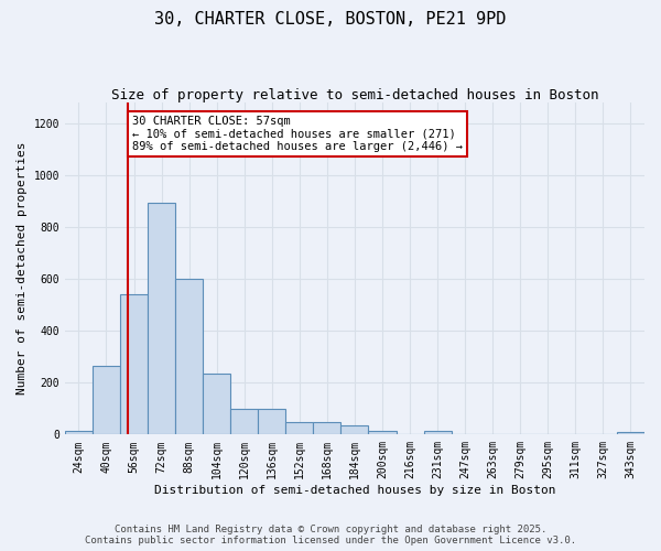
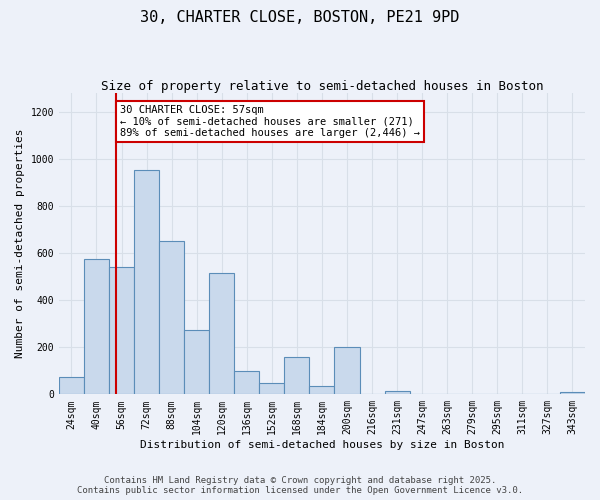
24sqm: 15 -> 75
40sqm: 265 -> 575
72sqm: 895 -> 955
88sqm: 600 -> 650
104sqm: 235 -> 275
120sqm: 100 -> 515
168sqm: 50 -> 160
200sqm: 15 -> 200
